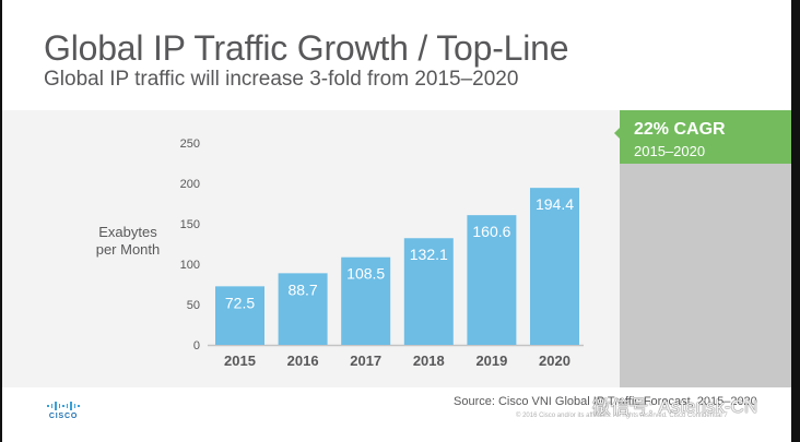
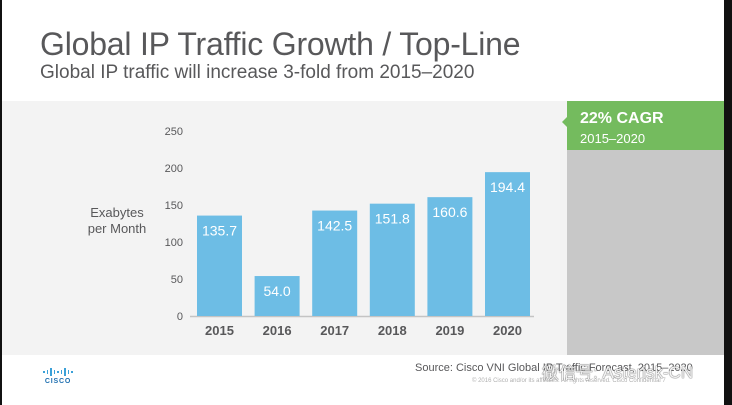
2015: 72.5 -> 135.7
2016: 88.7 -> 54.0
2017: 108.5 -> 142.5
2018: 132.1 -> 151.8
